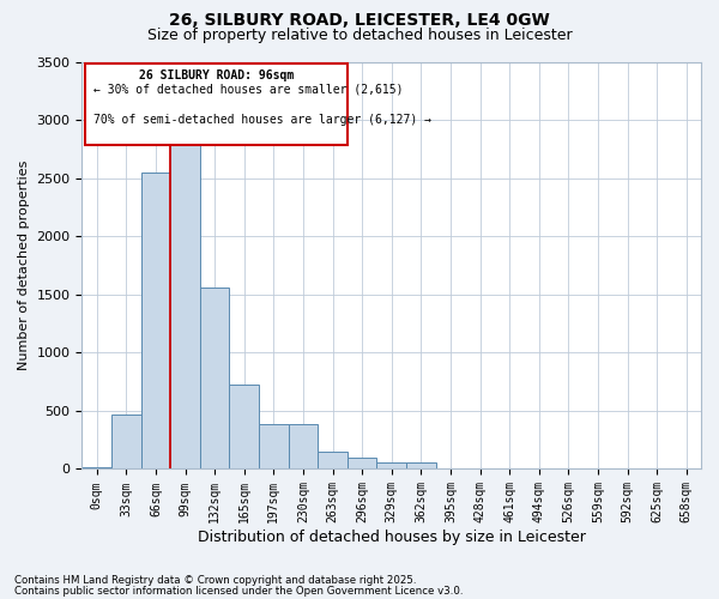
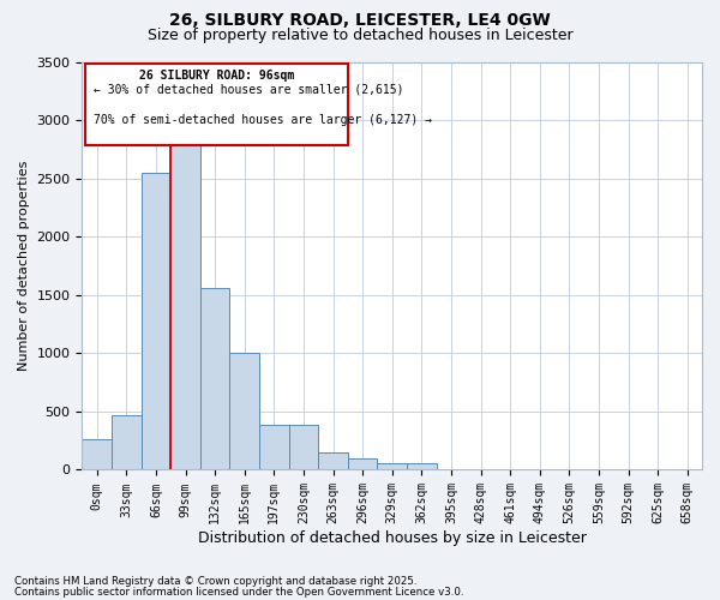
0sqm: 20 -> 260
165sqm: 730 -> 1000
